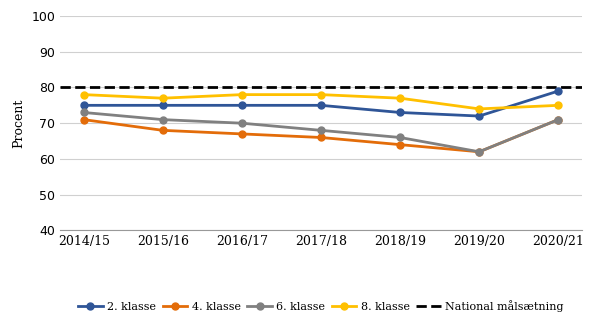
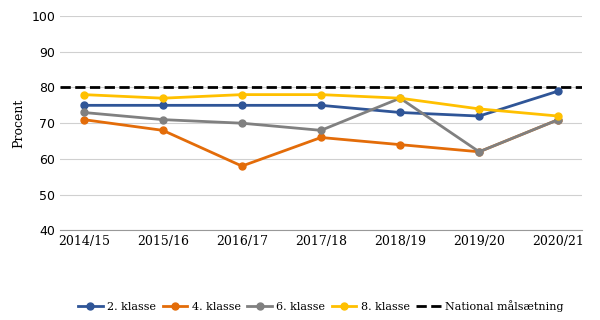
4. klasse/2016/17: 67 -> 58
6. klasse/2018/19: 66 -> 77
8. klasse/2020/21: 75 -> 72
